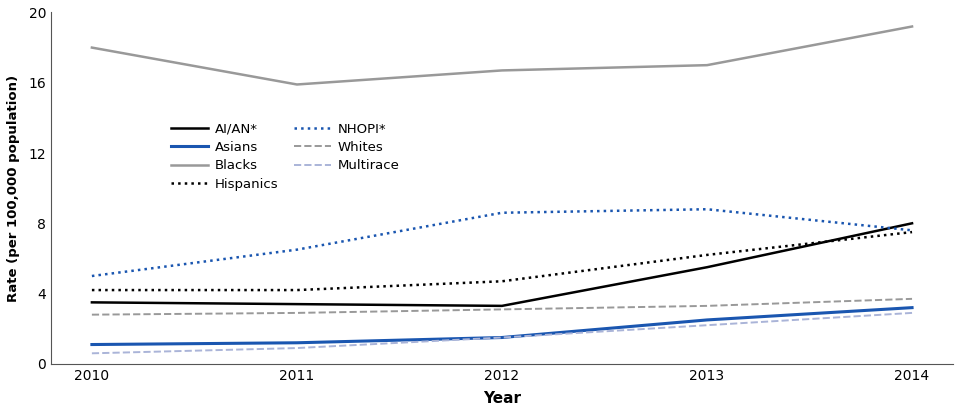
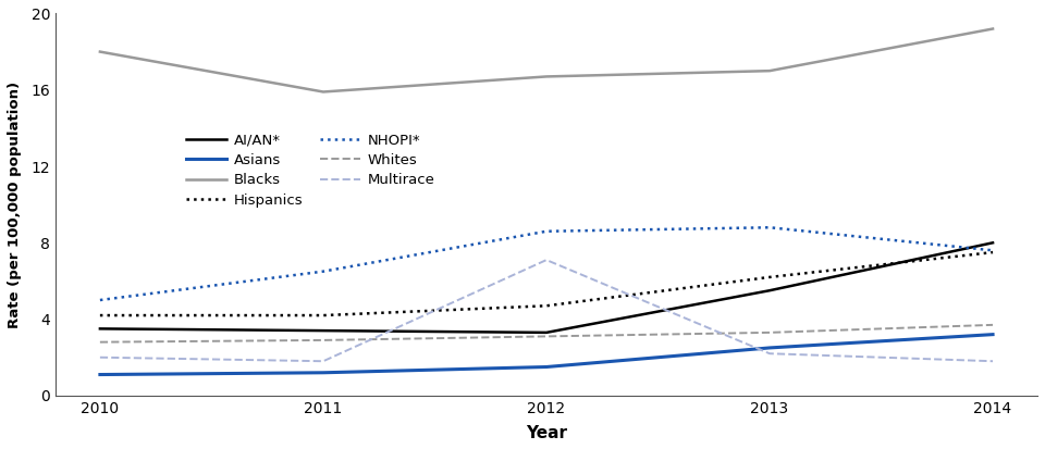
Multirace/2010: 0.6 -> 2.0
Multirace/2011: 0.9 -> 1.8
Multirace/2012: 1.5 -> 7.1
Multirace/2014: 2.9 -> 1.8
